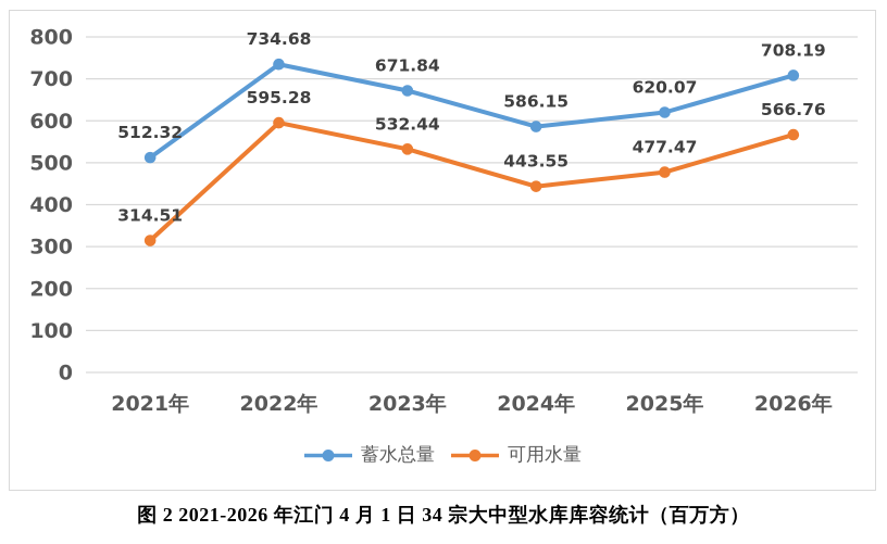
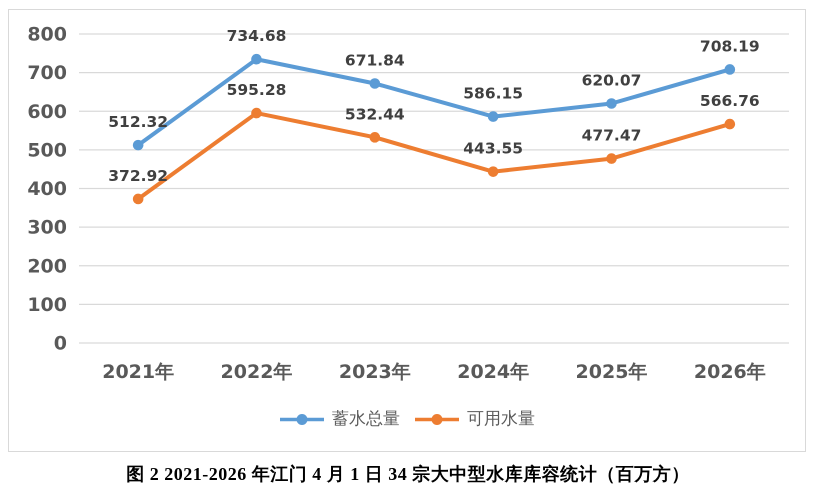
可用水量/2021年: 314.51 -> 372.92
